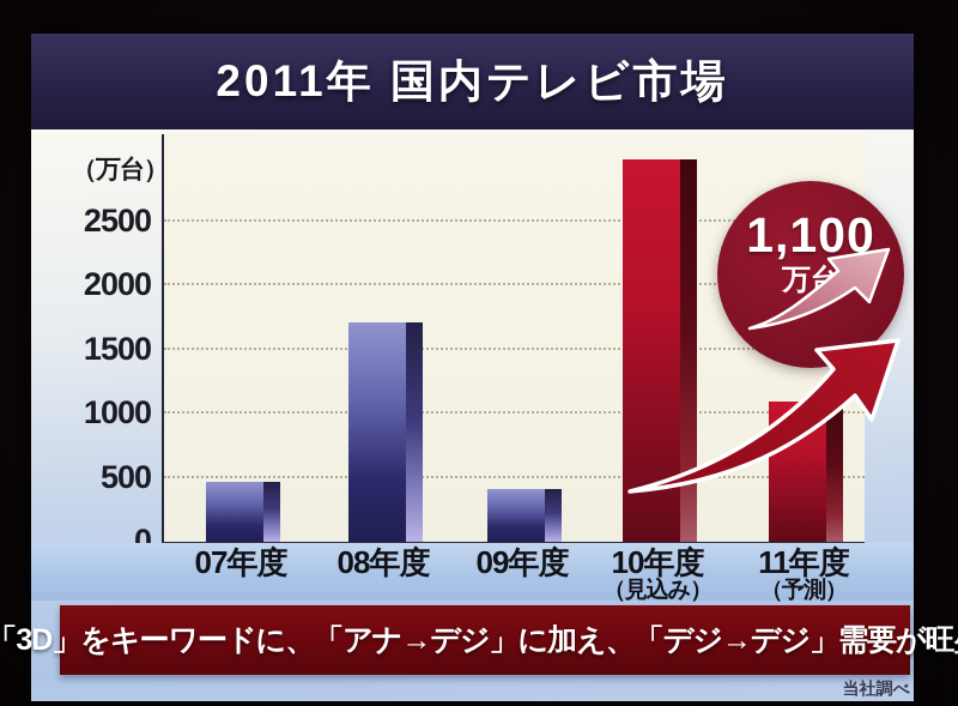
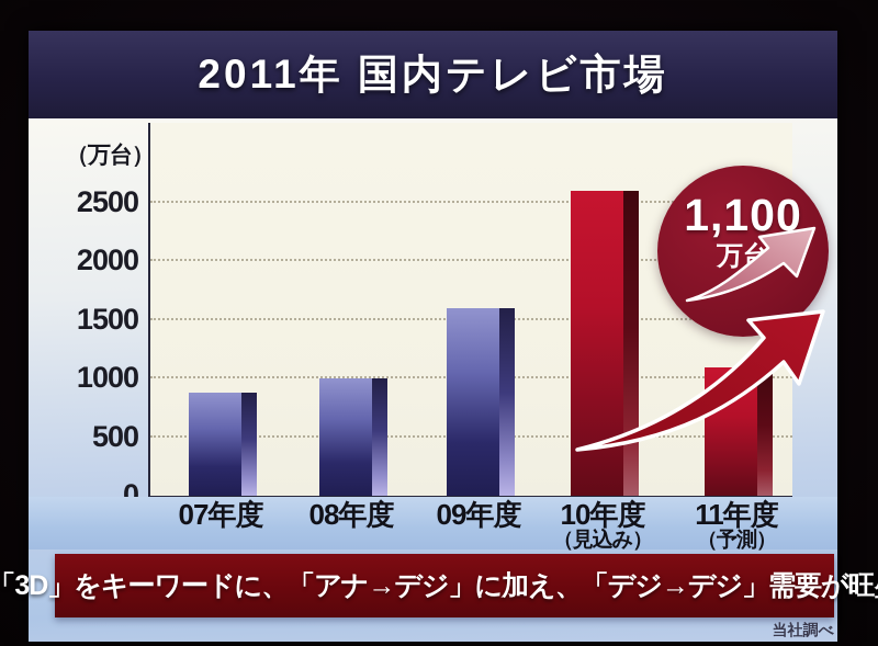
07年度: 470 -> 880
08年度: 1710 -> 1000
09年度: 410 -> 1600
10年度（見込み）: 2990 -> 2600
